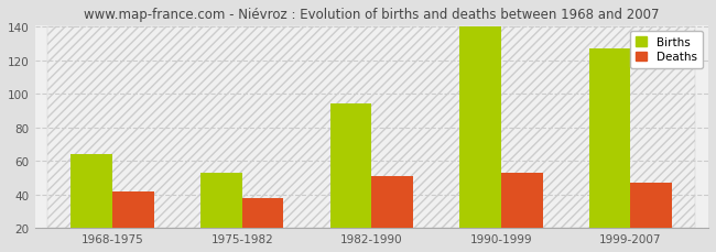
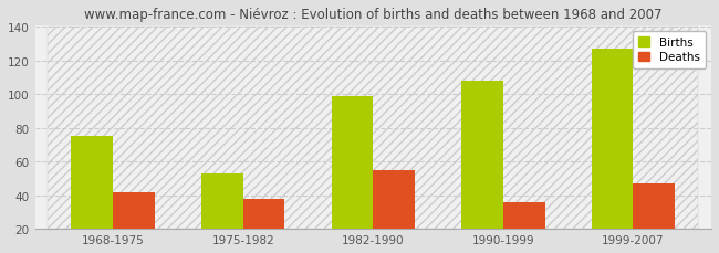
Births/1968-1975: 64 -> 75
Births/1982-1990: 94 -> 99
Deaths/1982-1990: 51 -> 55
Births/1990-1999: 140 -> 108
Deaths/1990-1999: 53 -> 36
